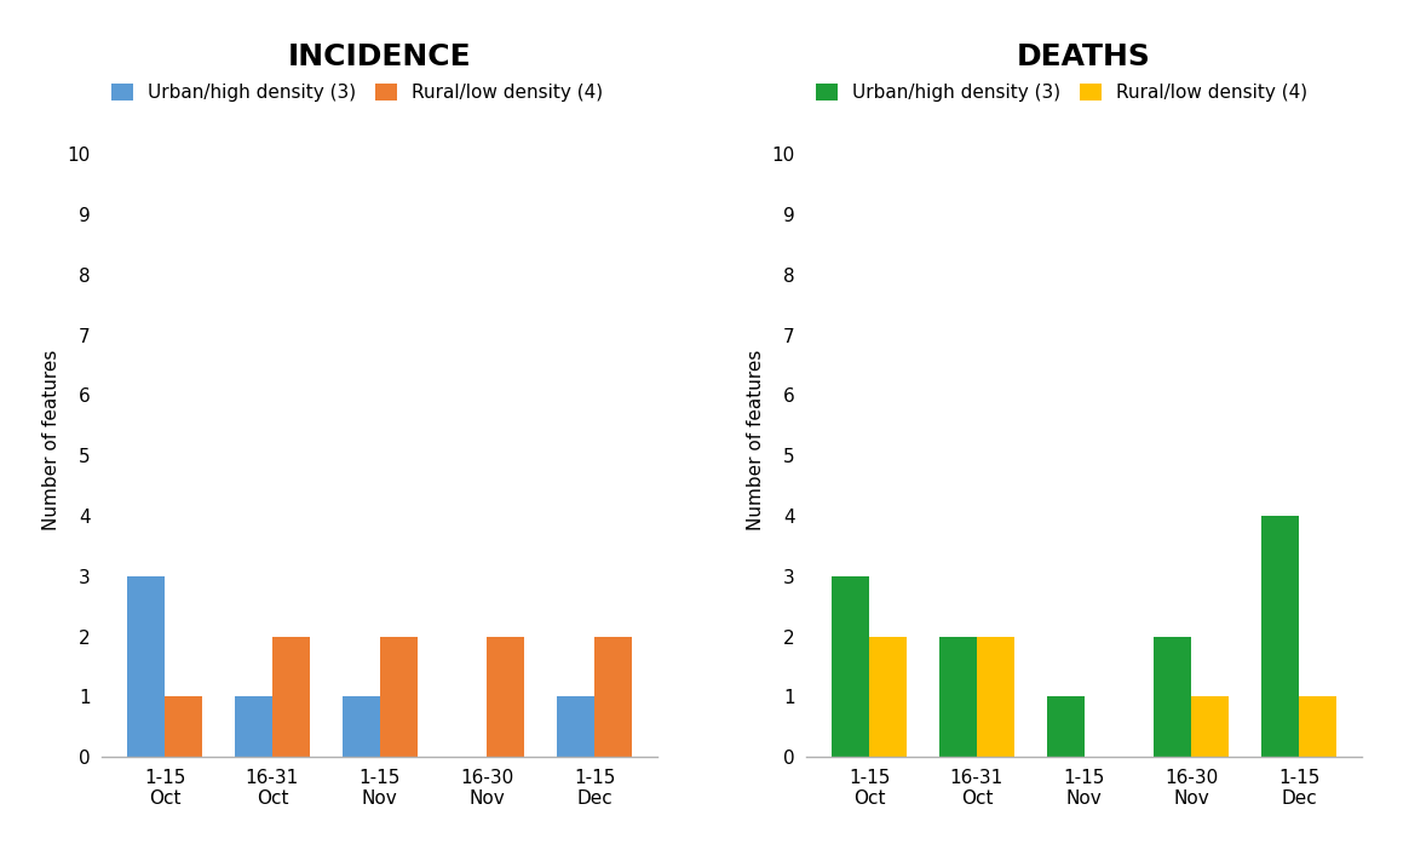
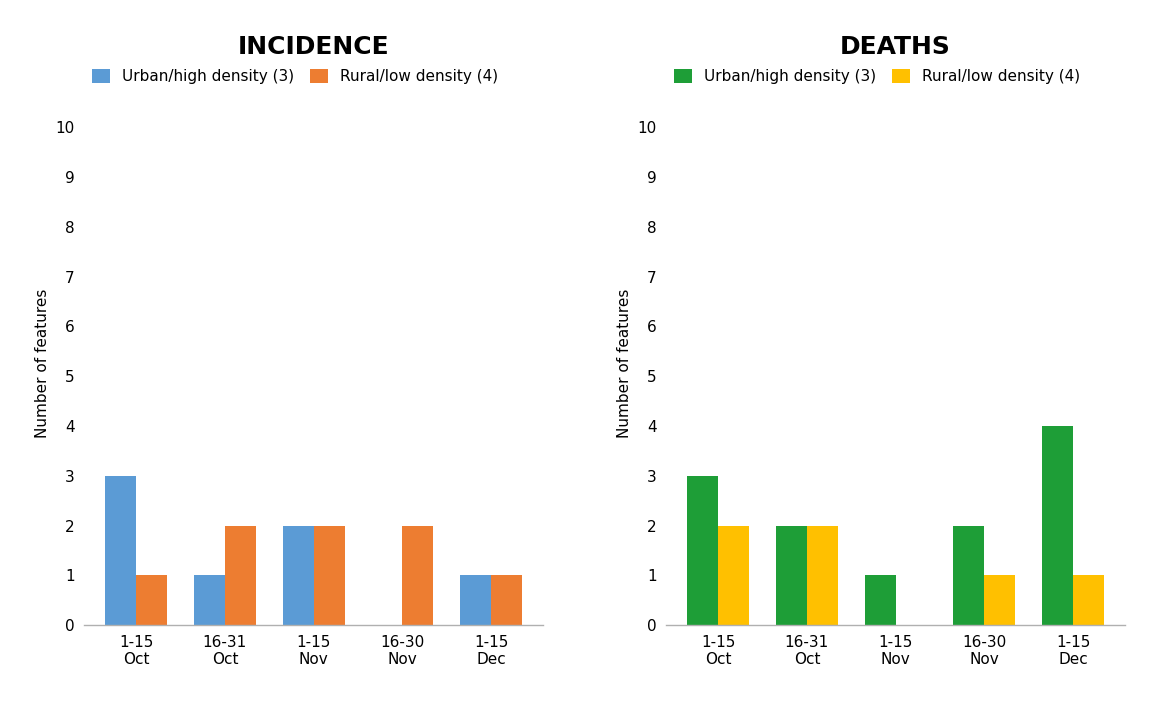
INCIDENCE/Urban/high density (3)/1-15 Nov: 1 -> 2
INCIDENCE/Rural/low density (4)/1-15 Dec: 2 -> 1
